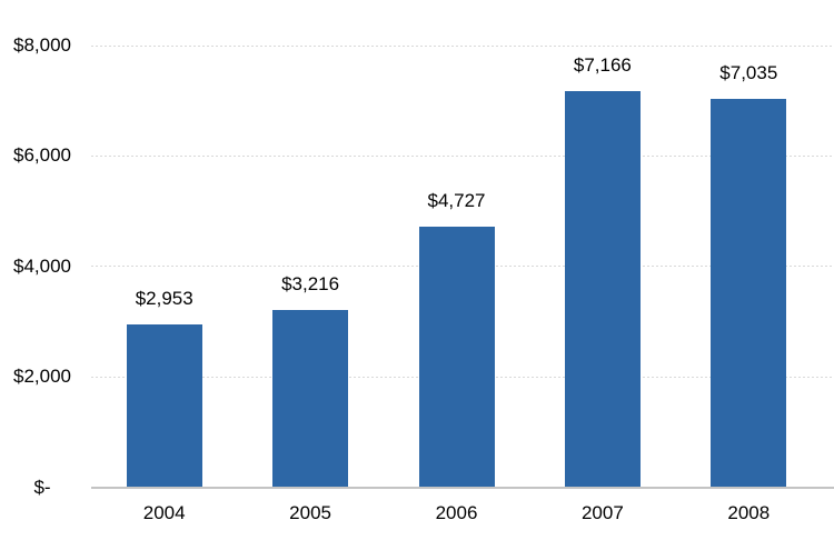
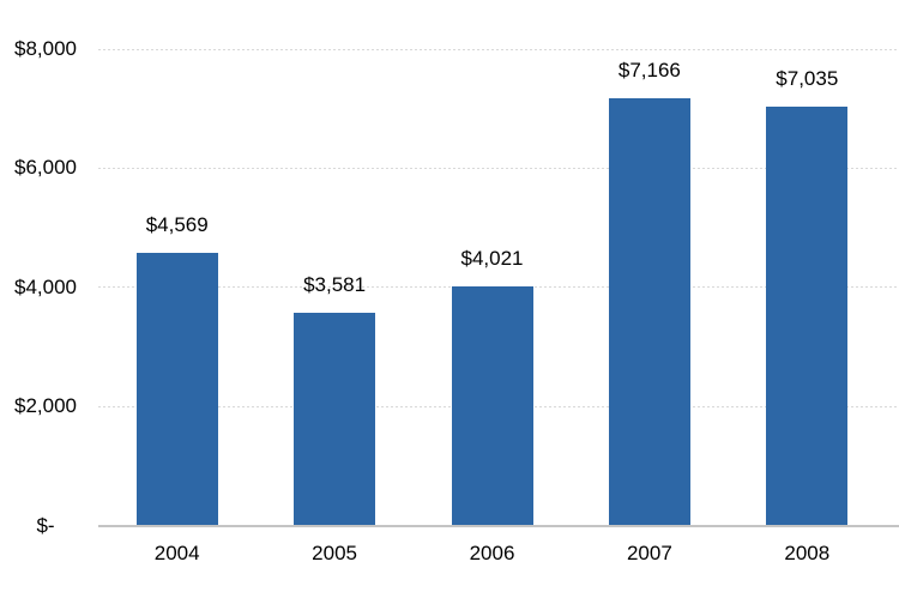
2004: $2,953 -> $4,569
2005: $3,216 -> $3,581
2006: $4,727 -> $4,021
